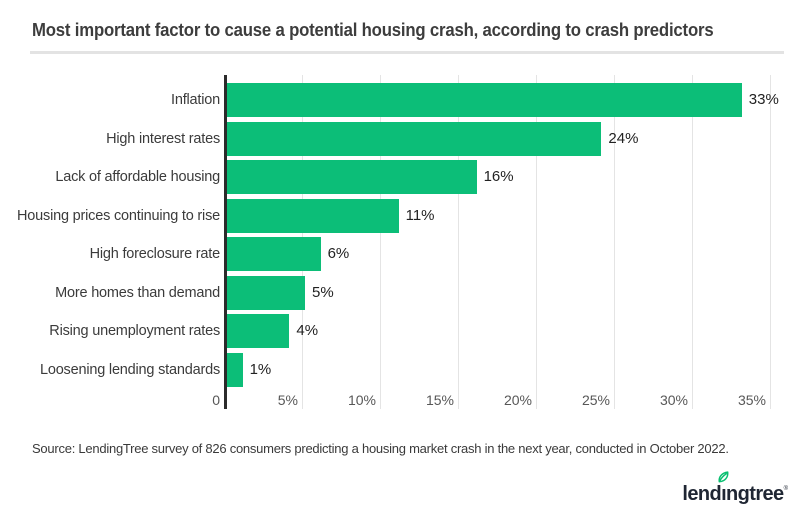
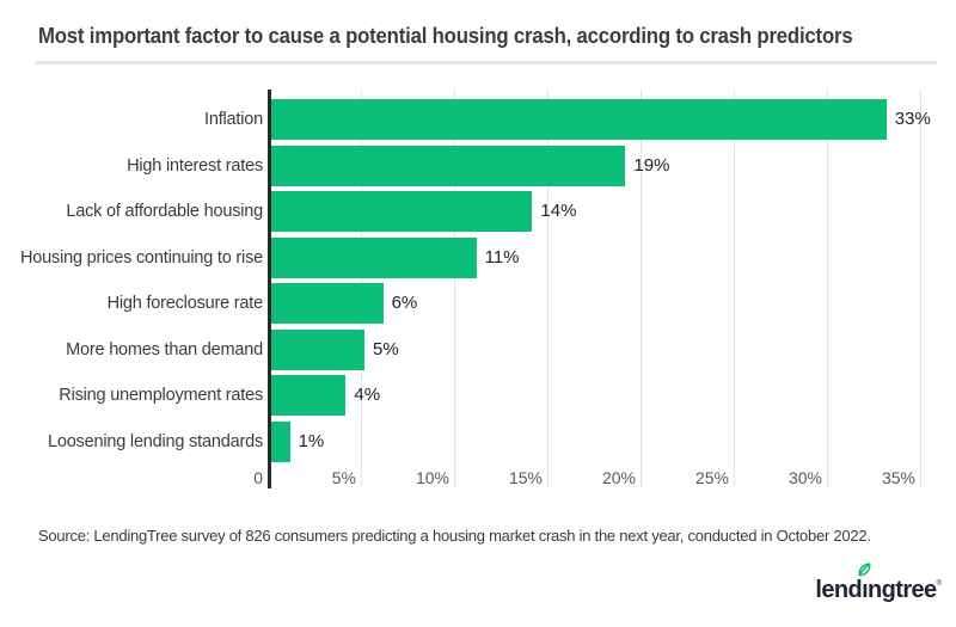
High interest rates: 24% -> 19%
Lack of affordable housing: 16% -> 14%
